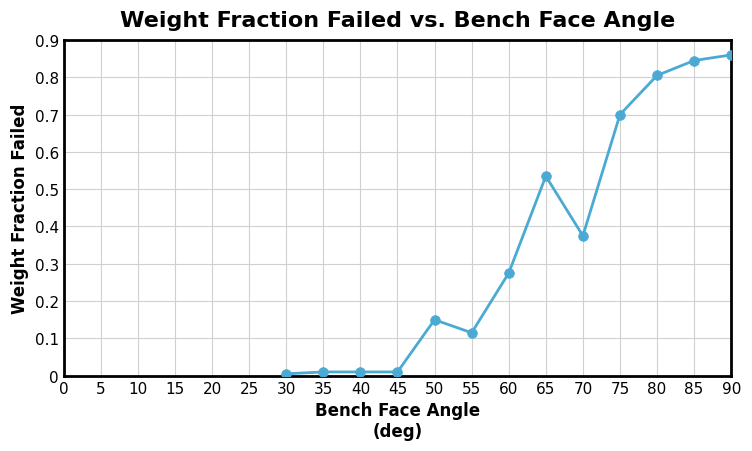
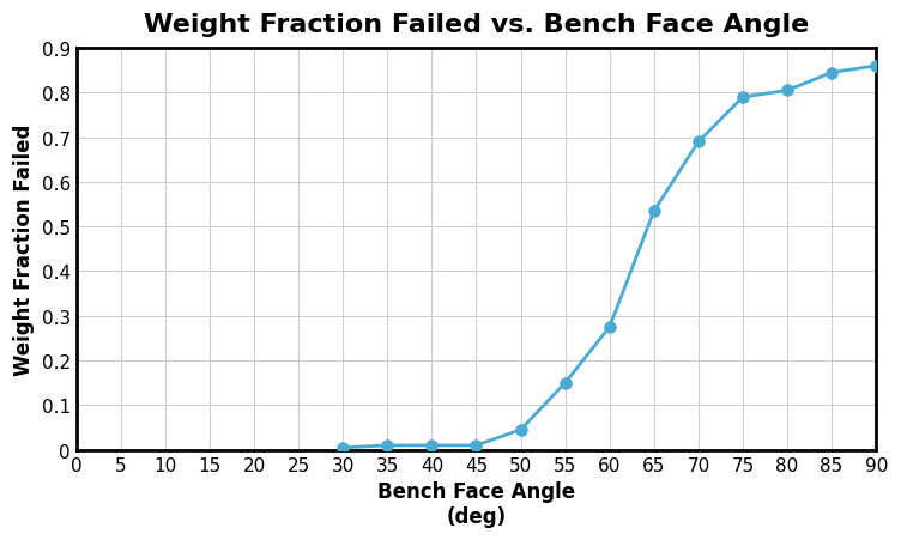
50: 0.150 -> 0.045
55: 0.115 -> 0.150
70: 0.375 -> 0.690
75: 0.700 -> 0.790
